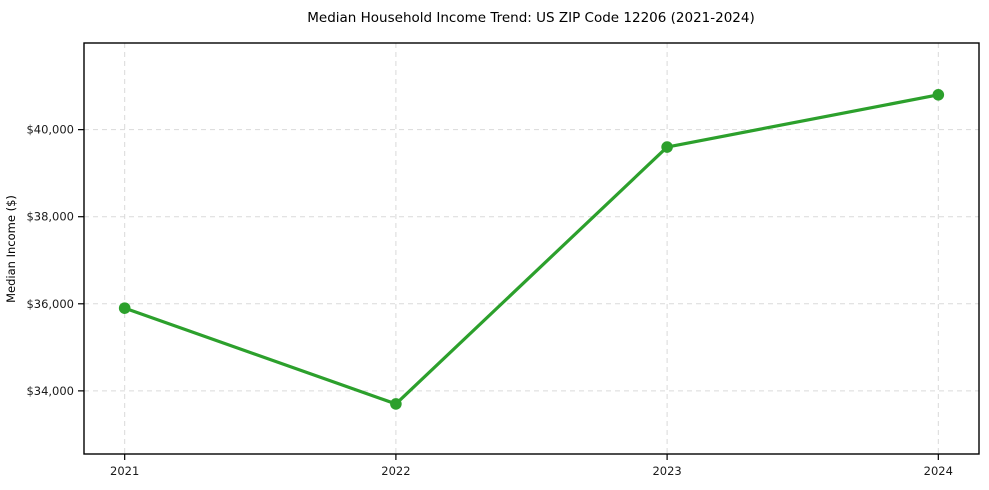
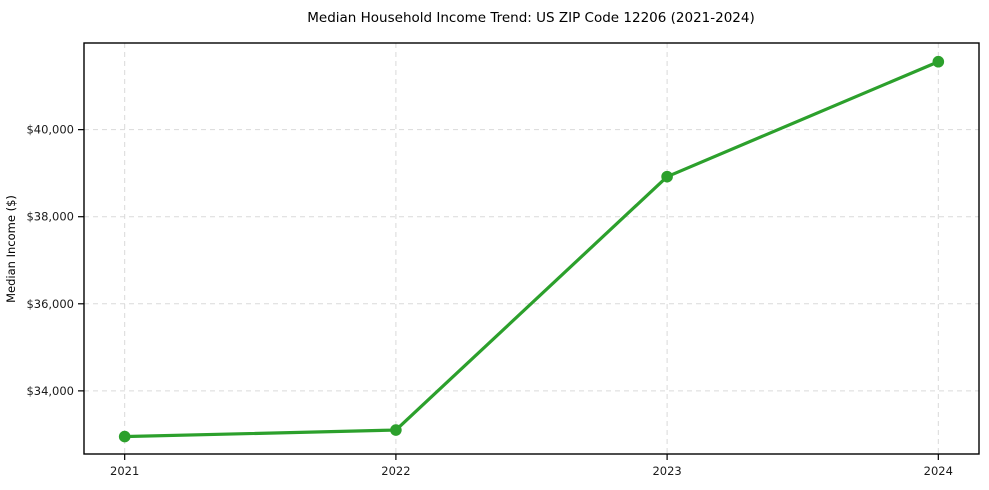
2021: $35900 -> $33000
2022: $33700 -> $33100
2023: $39600 -> $38900
2024: $40800 -> $41600
